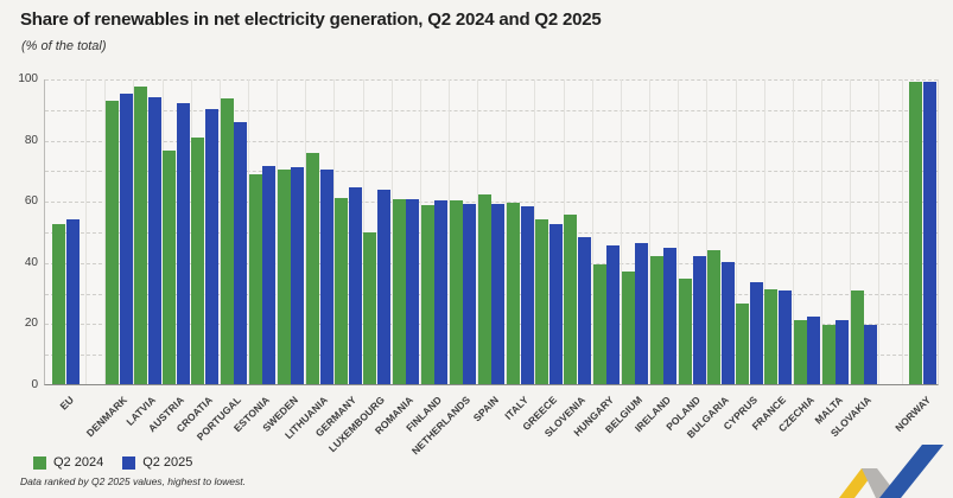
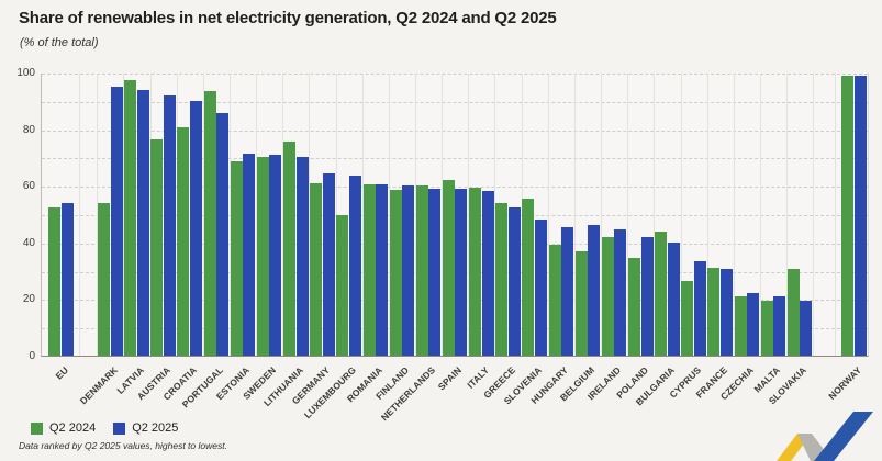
Q2 2024/DENMARK: 92 -> 54
